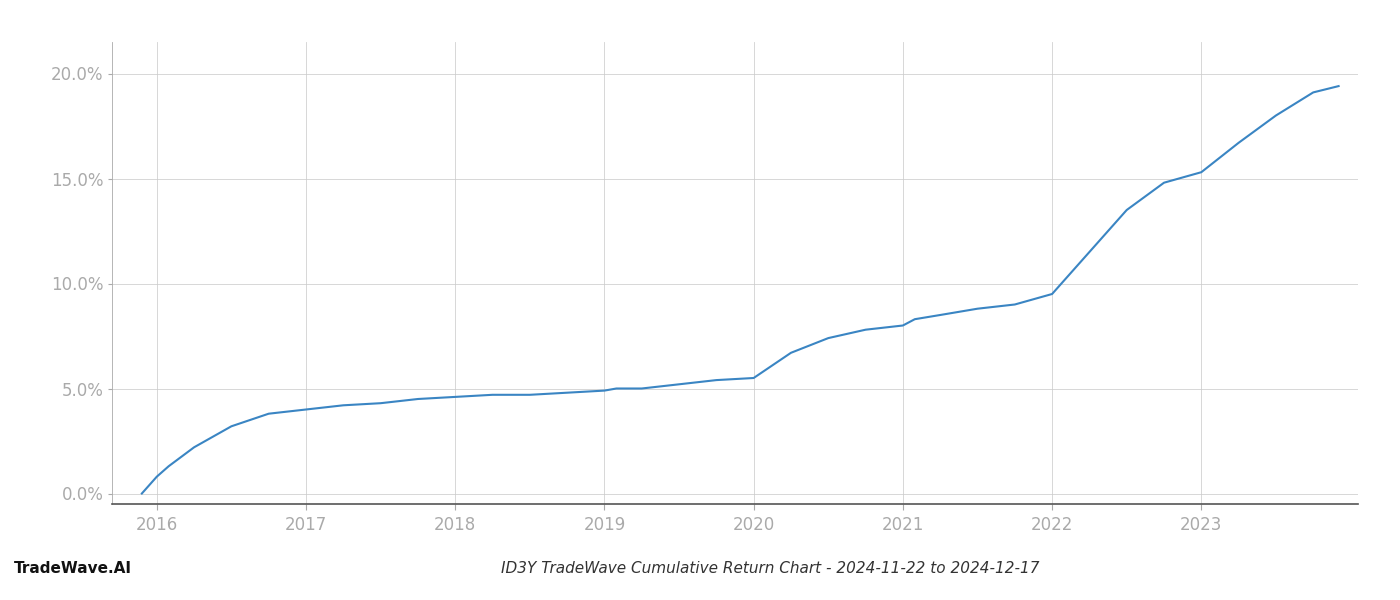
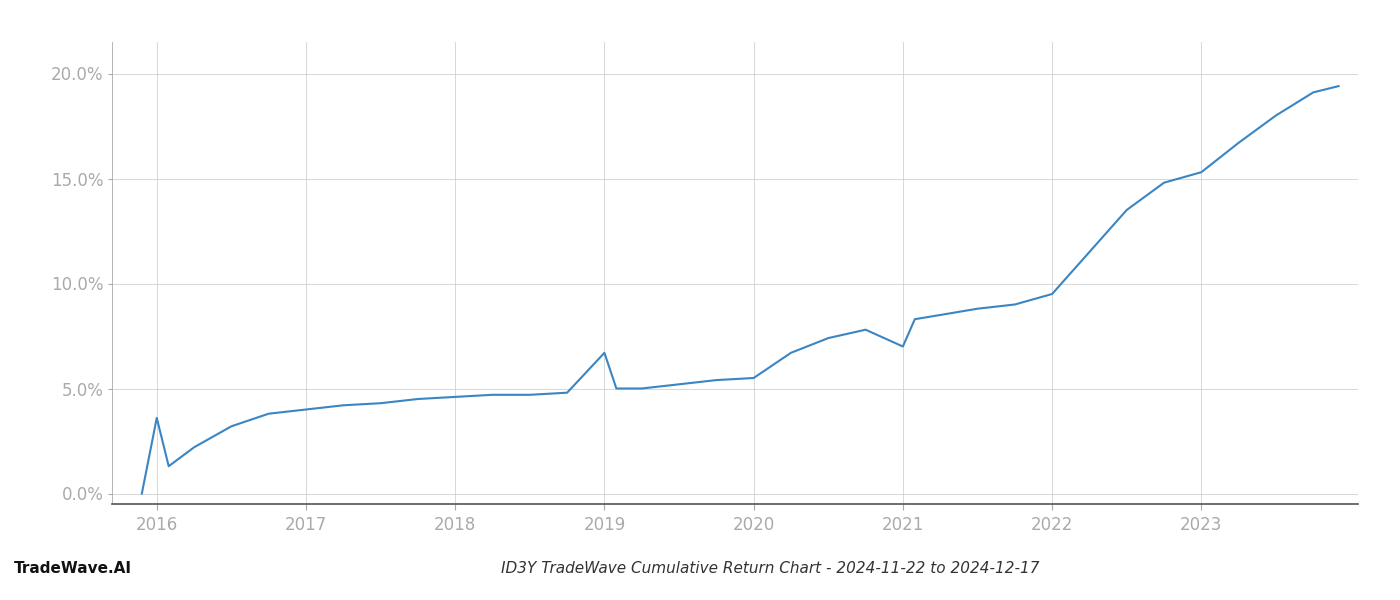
2016: 0.8% -> 3.6%
2019: 4.9% -> 6.7%
2021: 8.0% -> 7.0%
